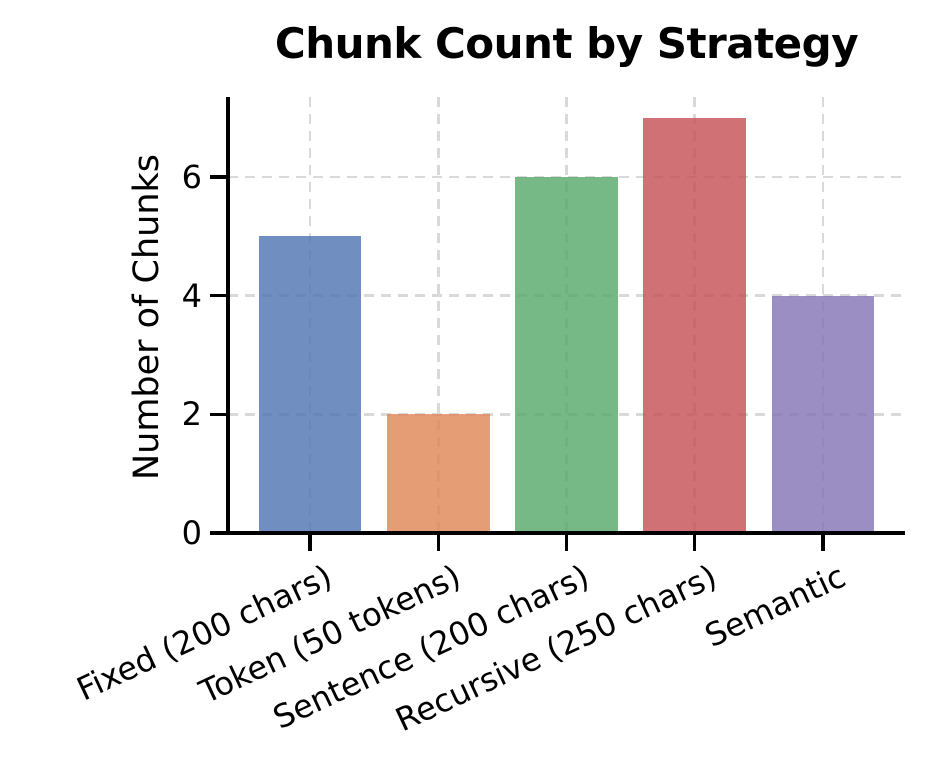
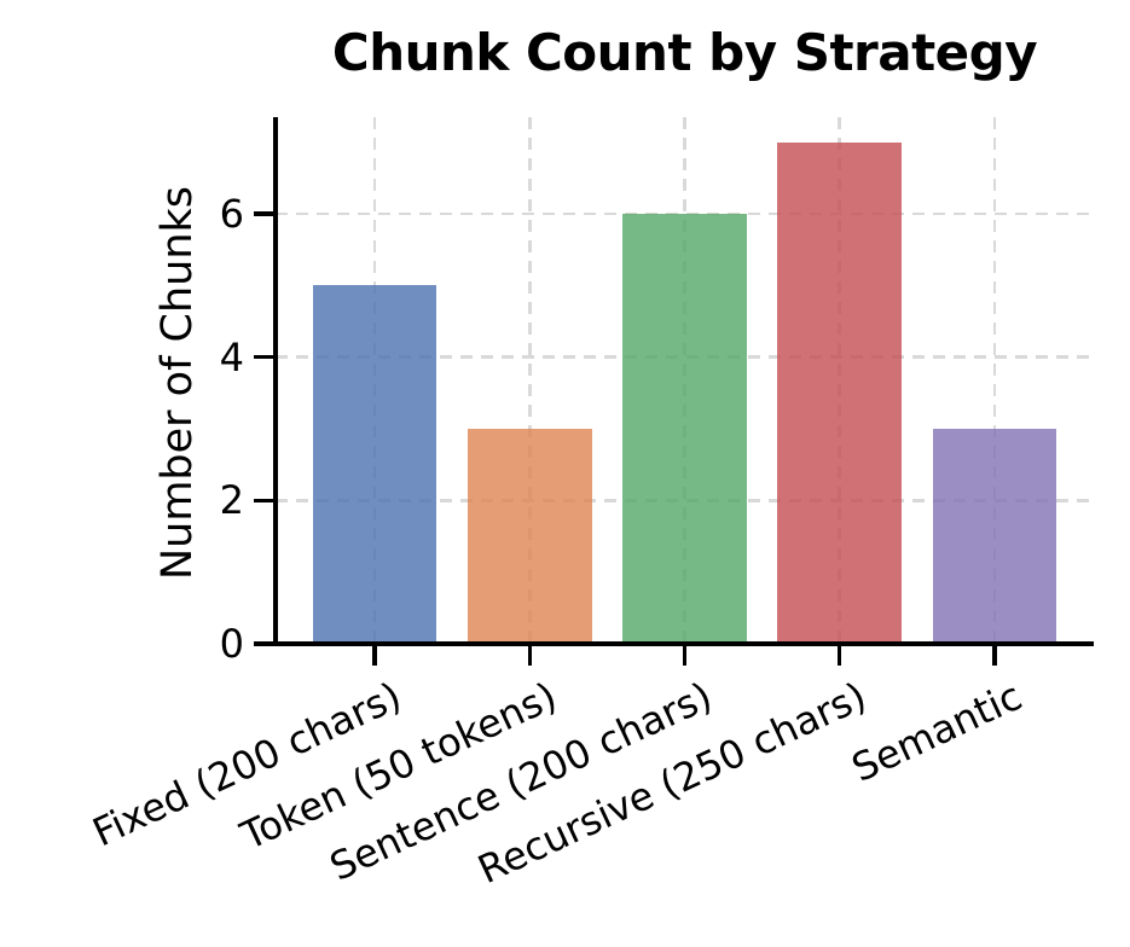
Token (50 tokens): 2 -> 3
Semantic: 4 -> 3
